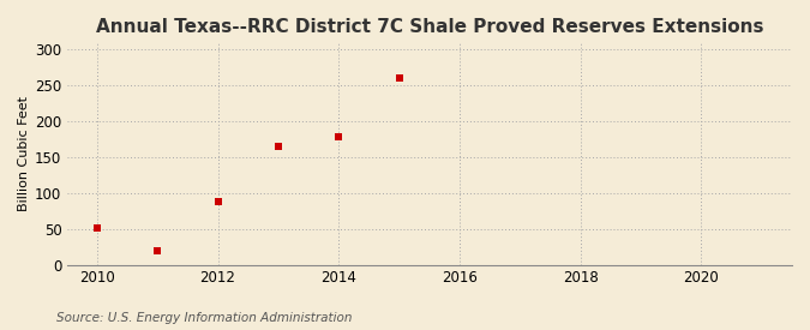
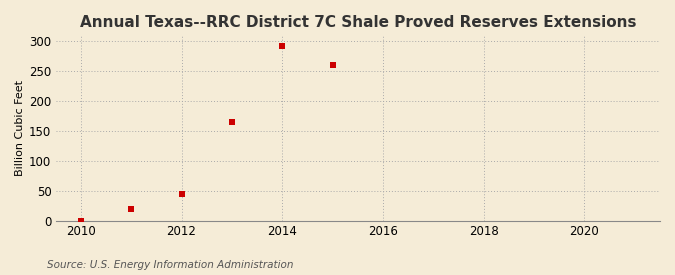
2010: 52 -> 0
2012: 88 -> 45
2014: 178 -> 293
